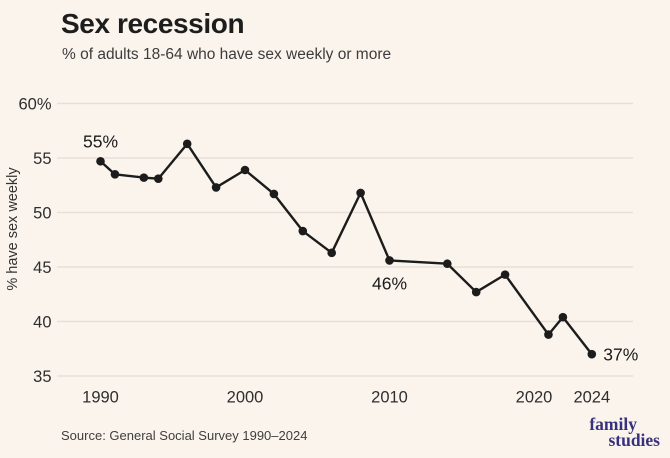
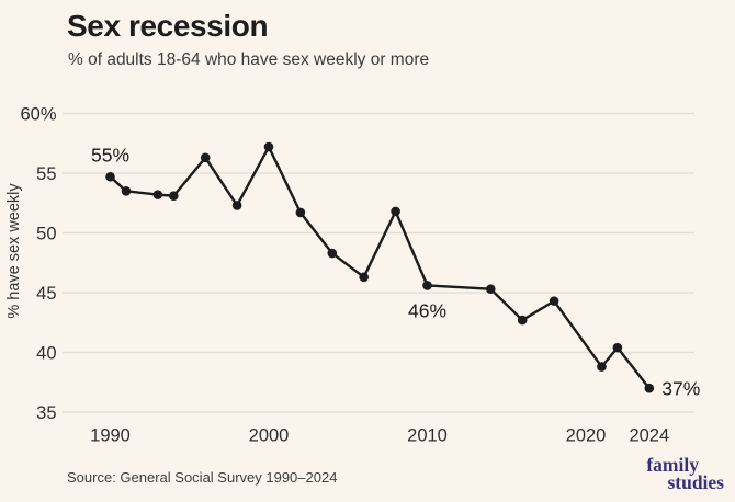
2000: 53.9% -> 57.2%
